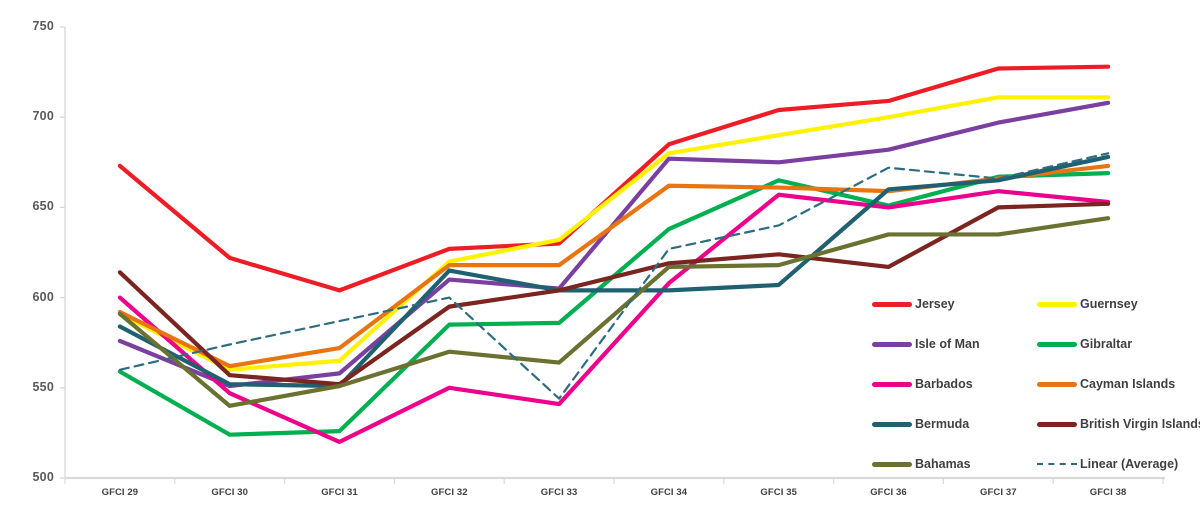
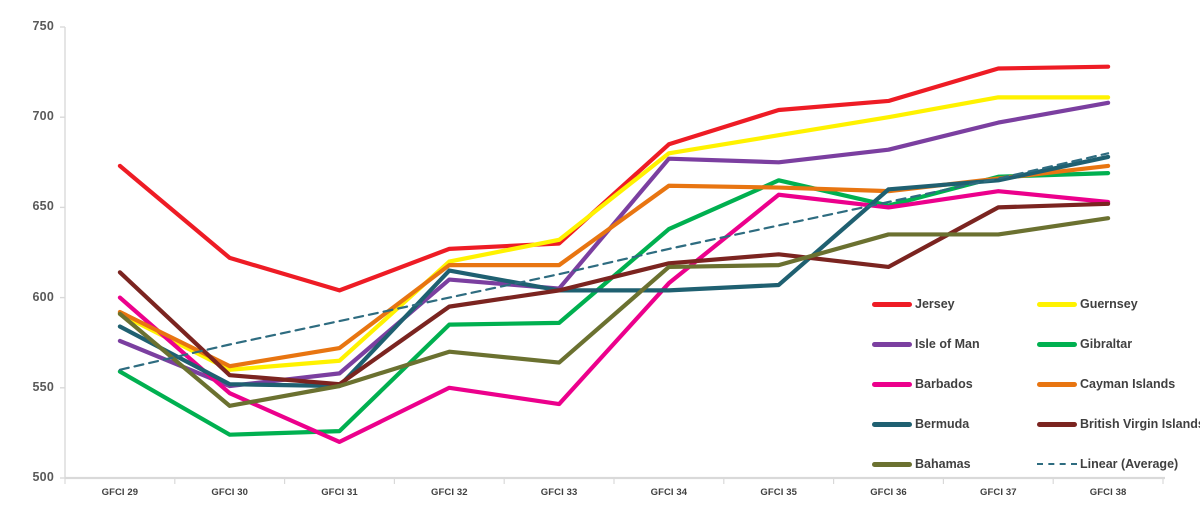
Linear (Average)/GFCI 33: 544 -> 613
Linear (Average)/GFCI 36: 672 -> 653
